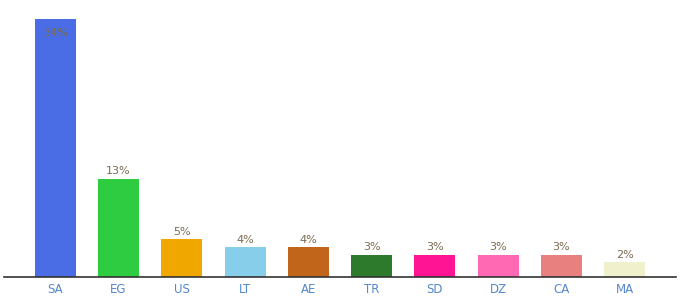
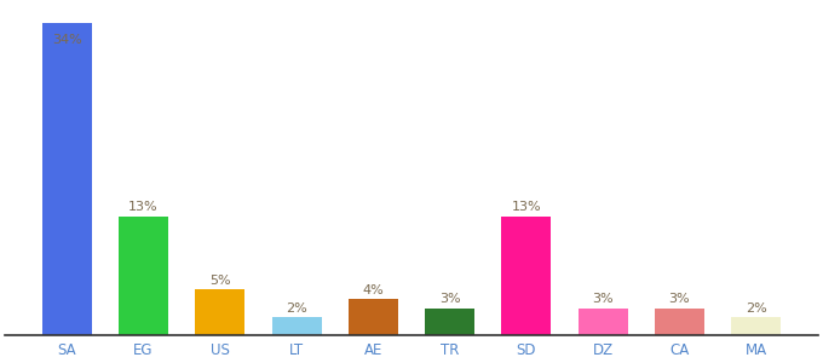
LT: 4% -> 2%
SD: 3% -> 13%
